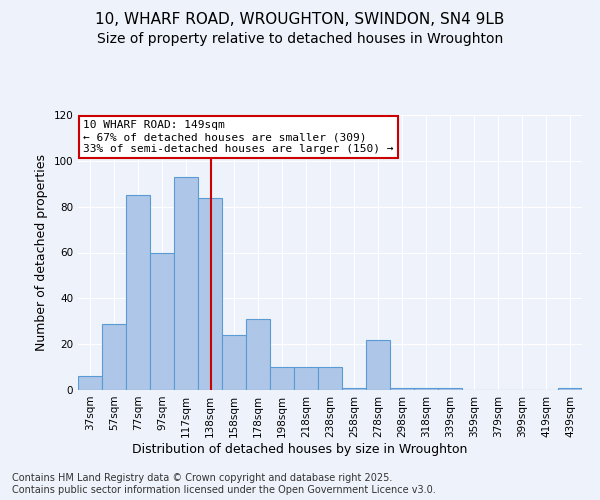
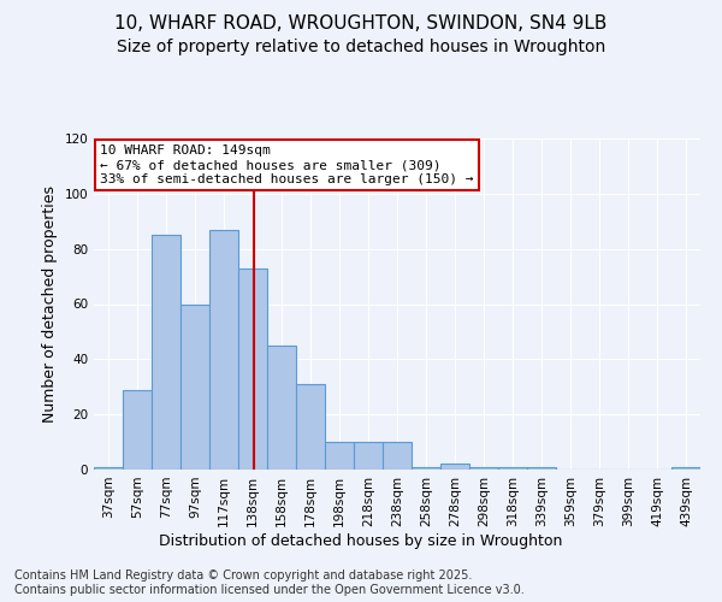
37sqm: 6 -> 1
117sqm: 93 -> 87
138sqm: 84 -> 73
158sqm: 24 -> 45
278sqm: 22 -> 2
